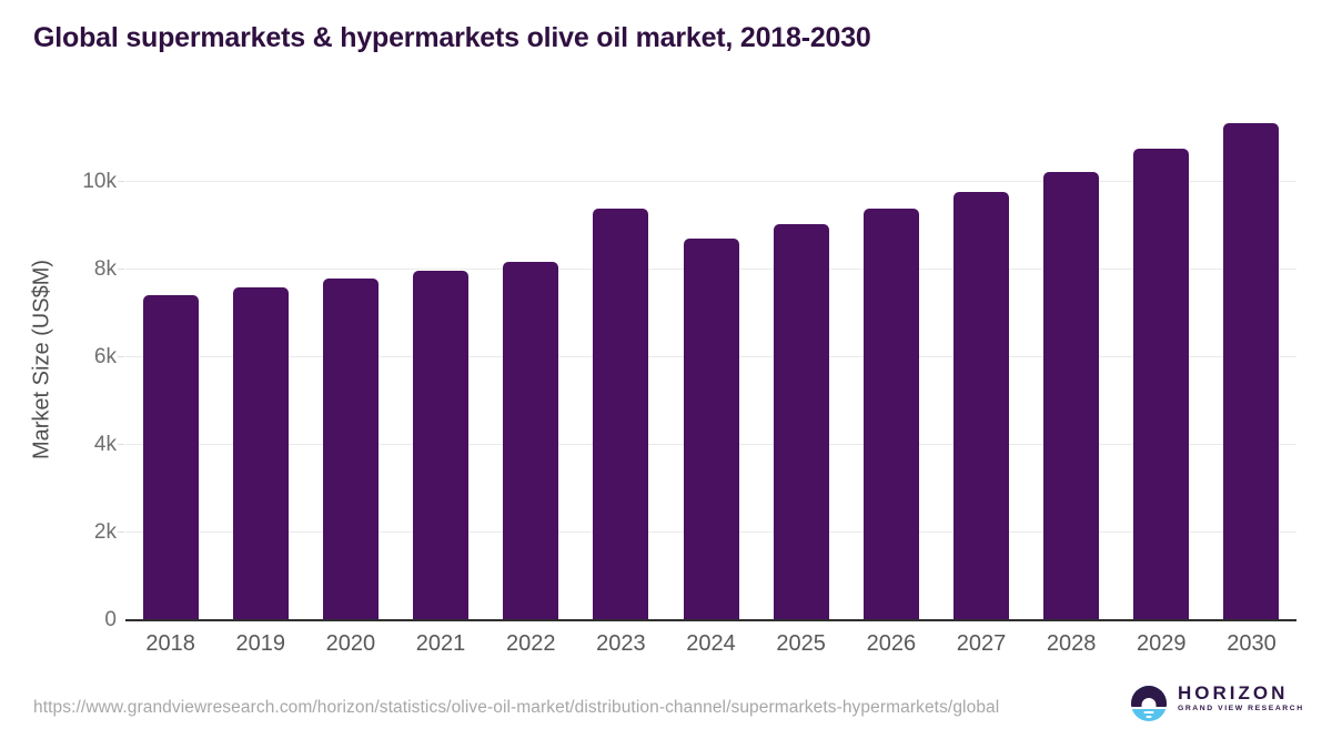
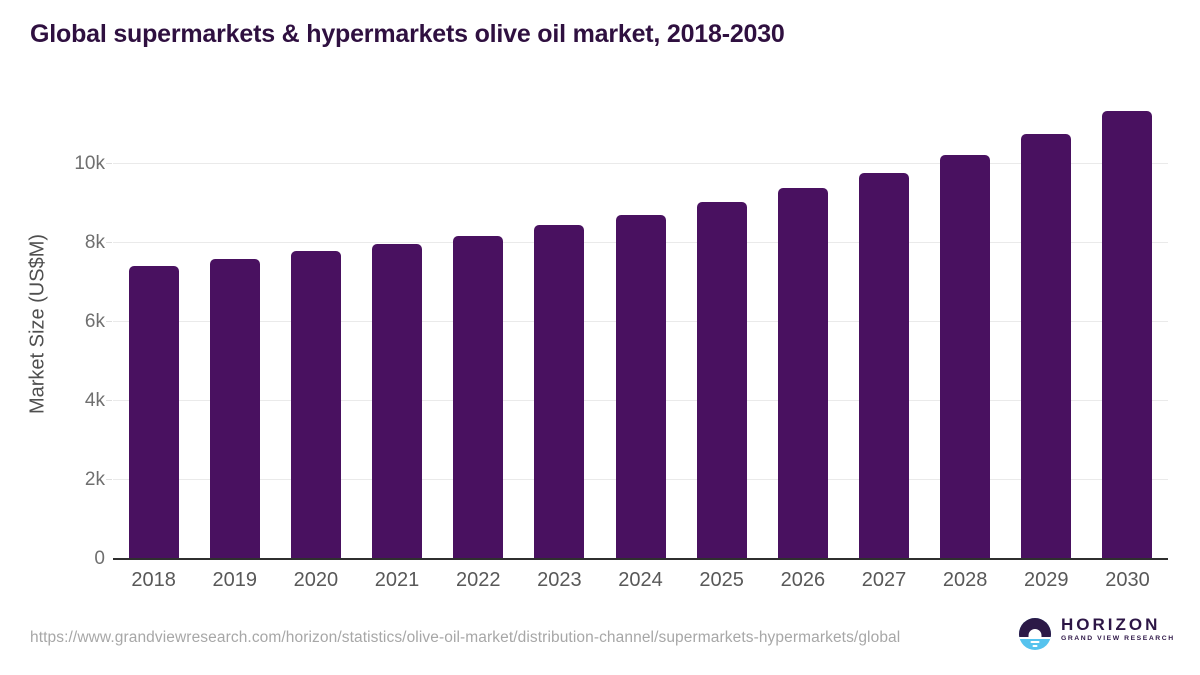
2023: 9.4k -> 8.4k
